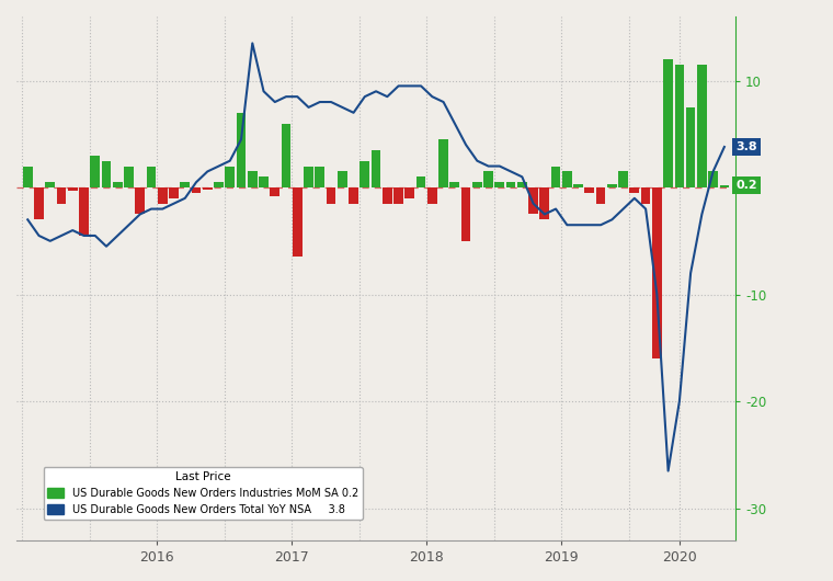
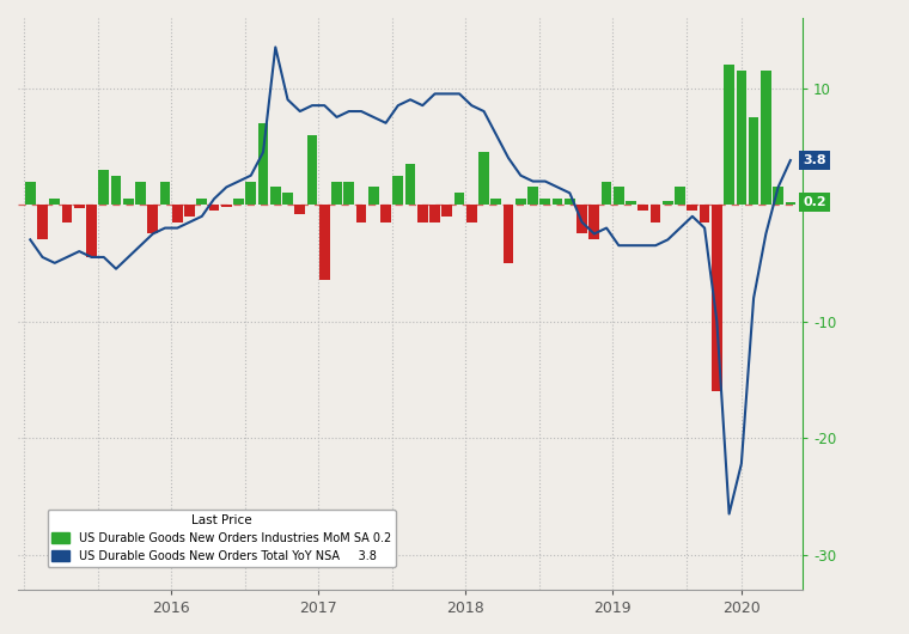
US Durable Goods New Orders Total YoY NSA 3.8/2020: -20.0 -> -22.2
